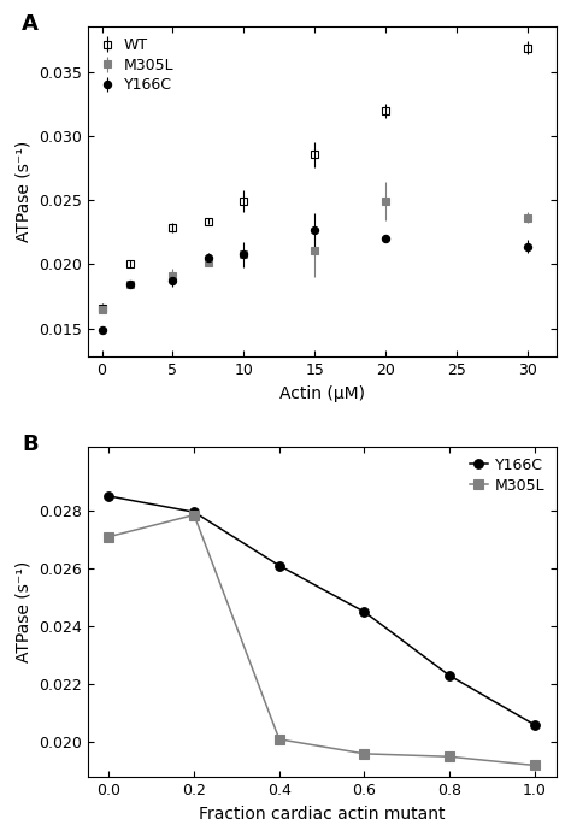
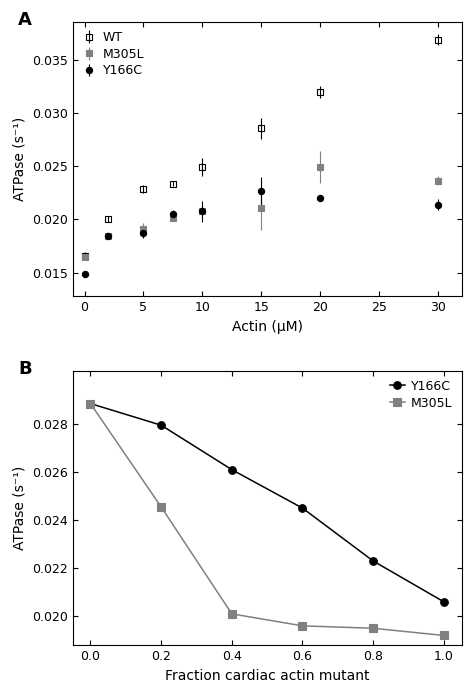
Y166C/0.0: 0.02850 -> 0.02885
M305L/0.0: 0.02710 -> 0.02885
M305L/0.2: 0.02785 -> 0.02455
